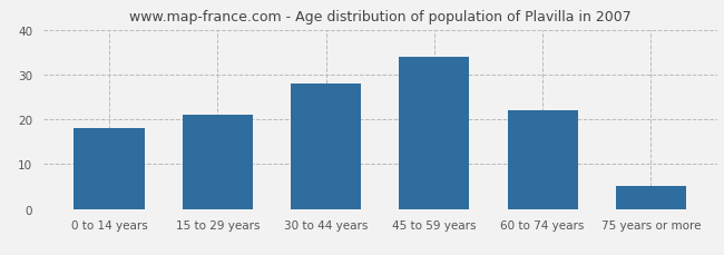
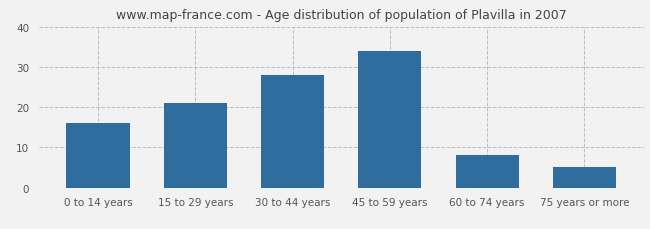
0 to 14 years: 18 -> 16
60 to 74 years: 22 -> 8
